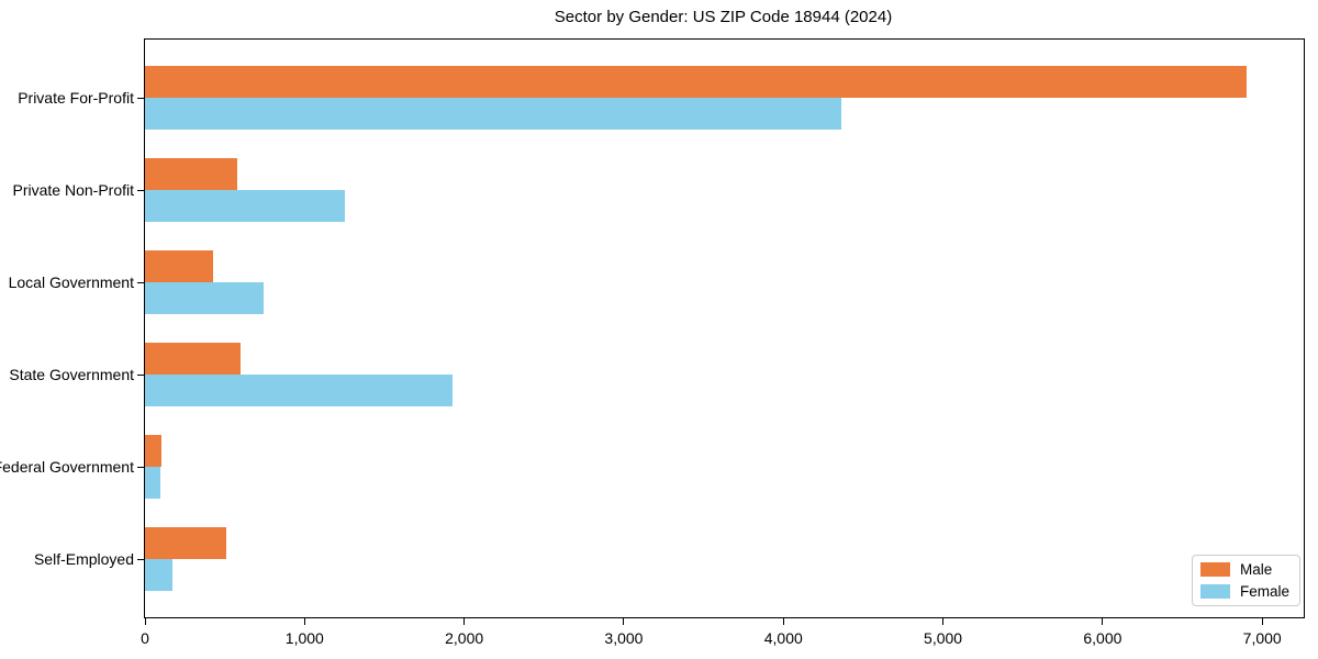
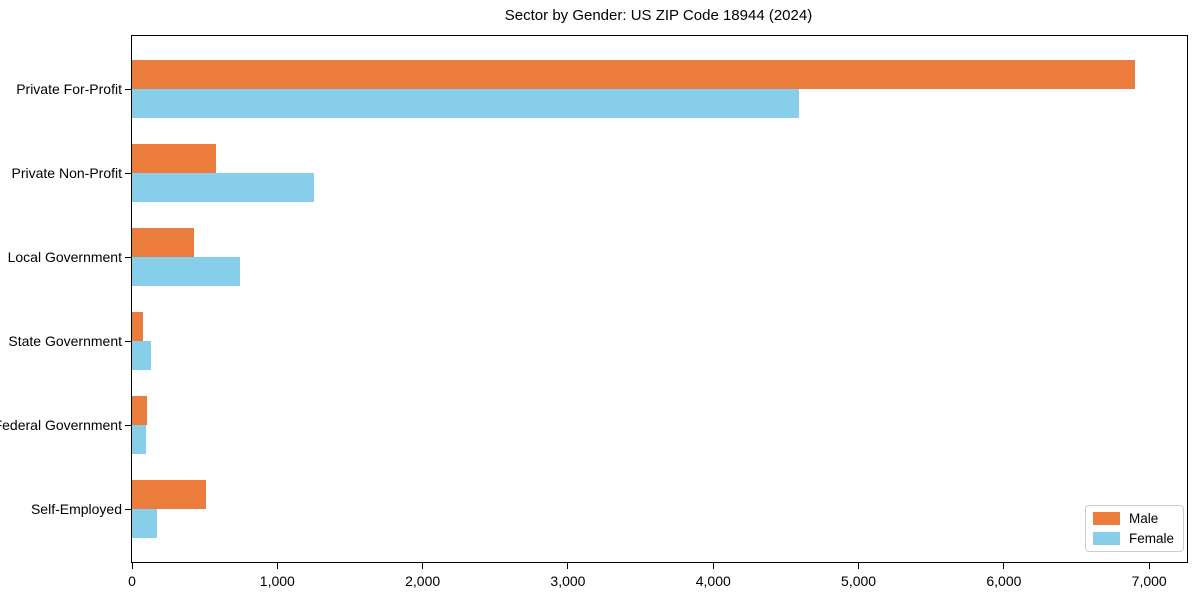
Female/Private For-Profit: 4360 -> 4590
Male/State Government: 600 -> 80
Female/State Government: 1930 -> 130
